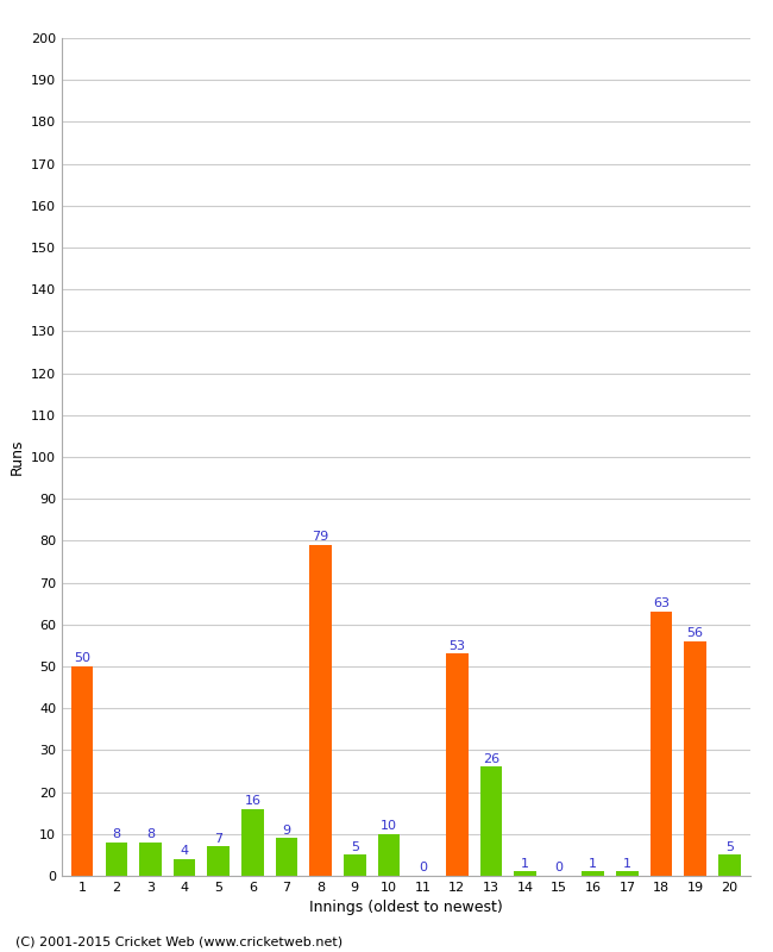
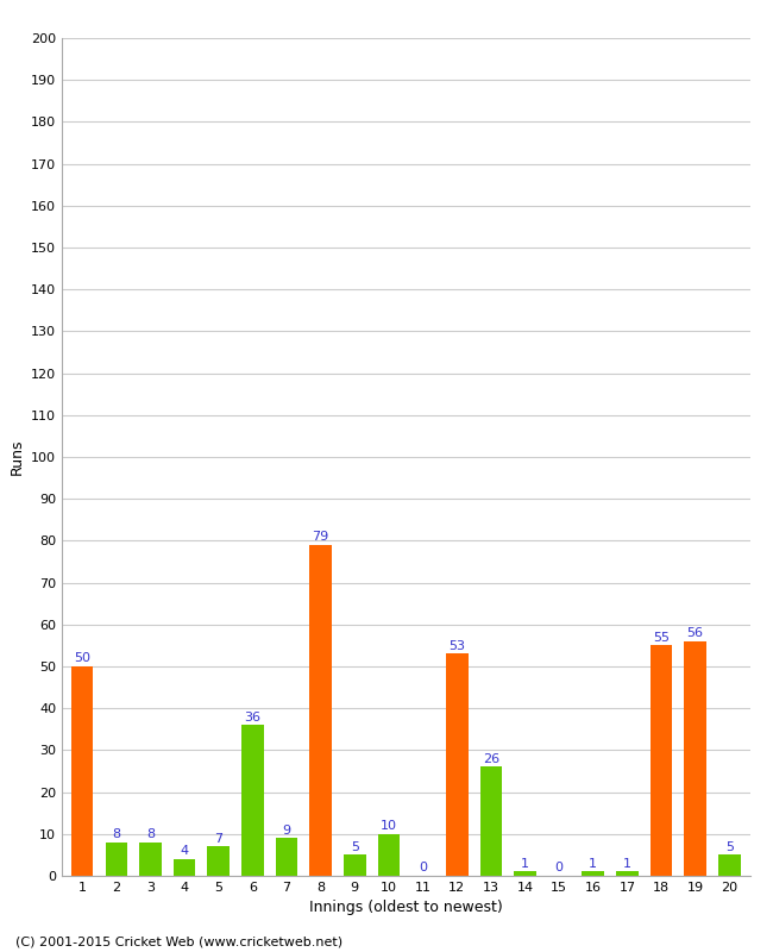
6: 16 -> 36
18: 63 -> 55
